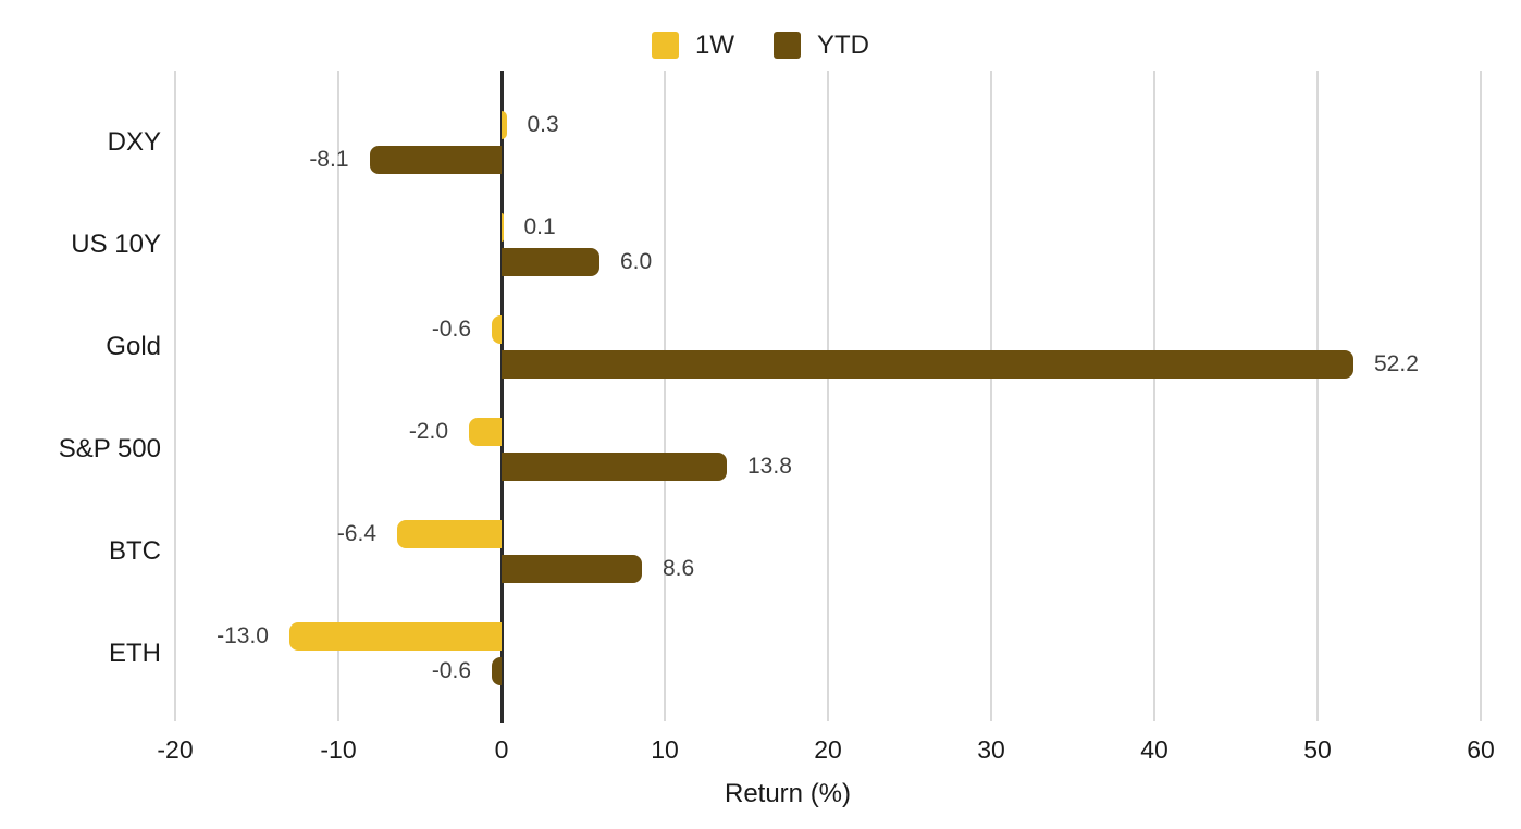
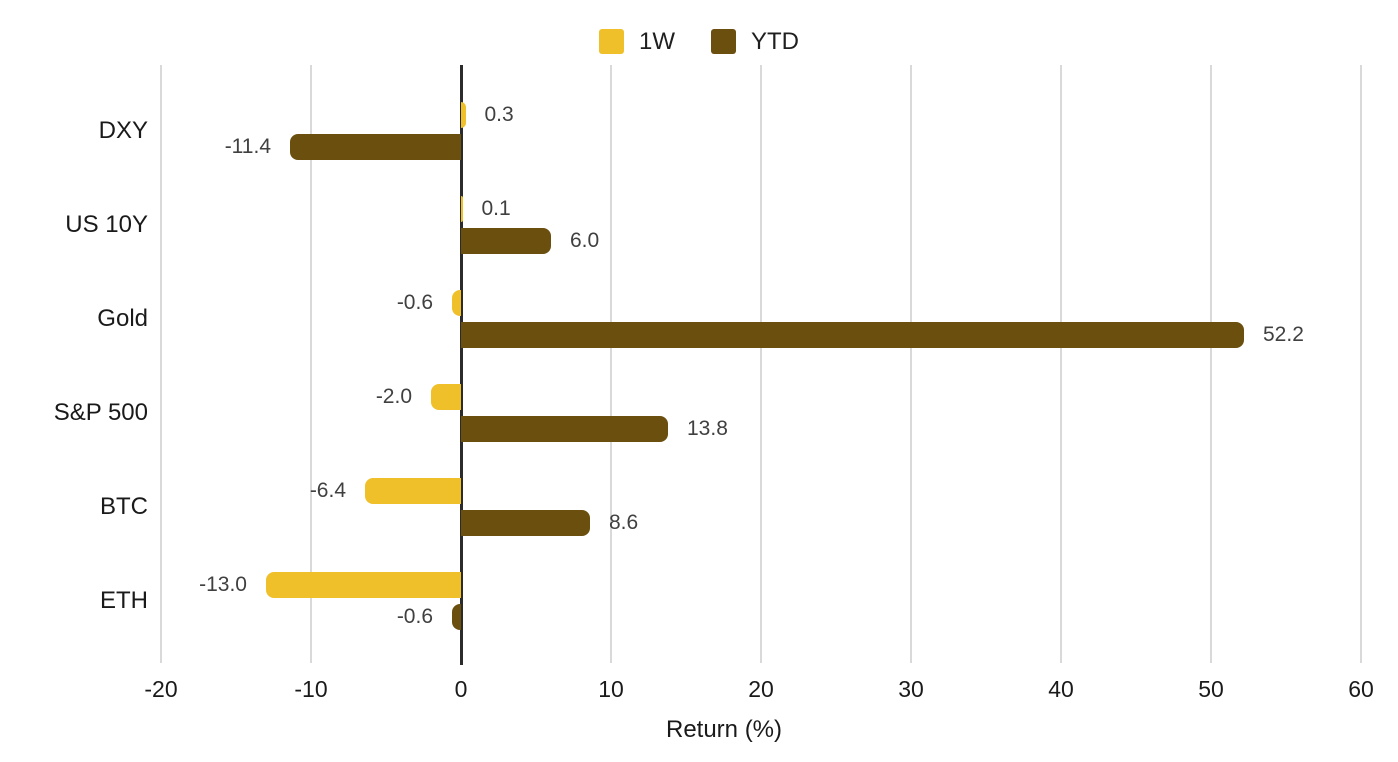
YTD/DXY: -8.1 -> -11.4
